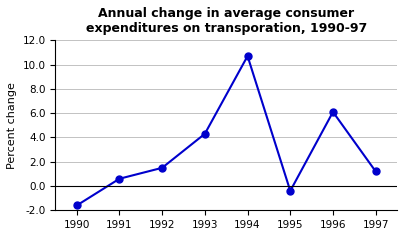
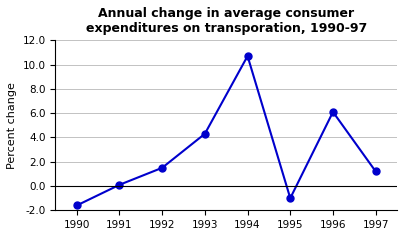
1991: 0.6 -> 0.1
1995: -0.4 -> -1.0
